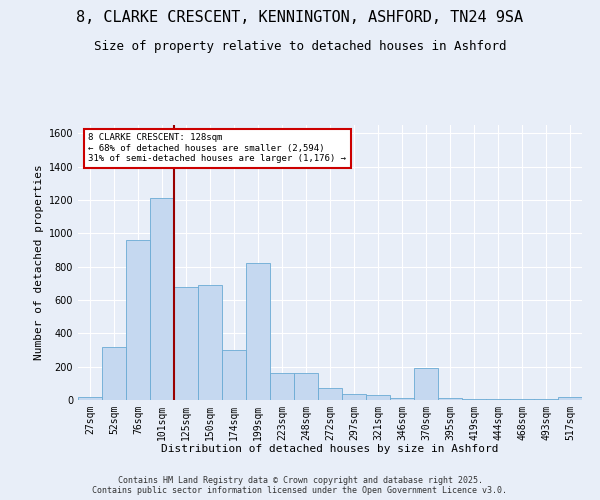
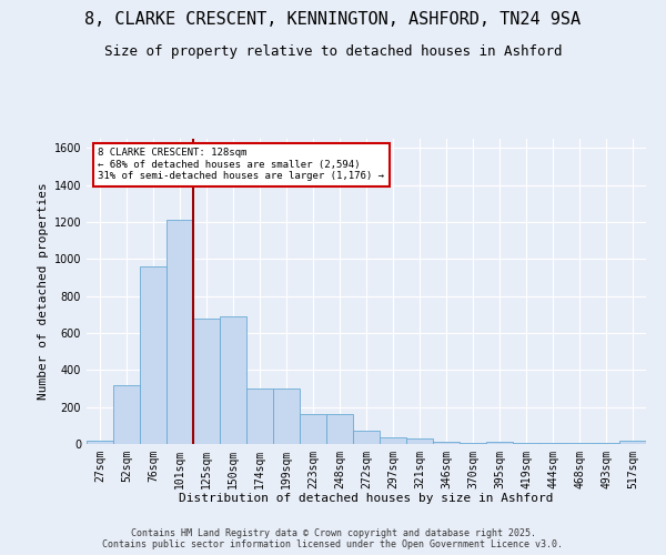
199sqm: 820 -> 300
370sqm: 190 -> 0
